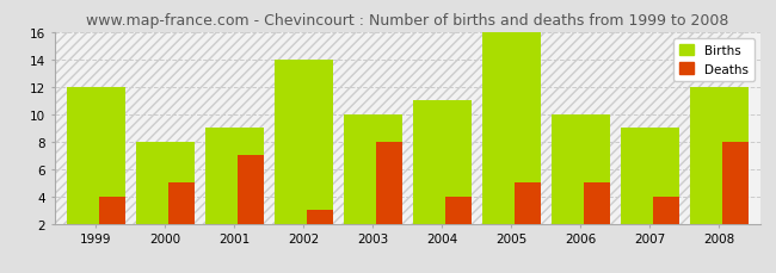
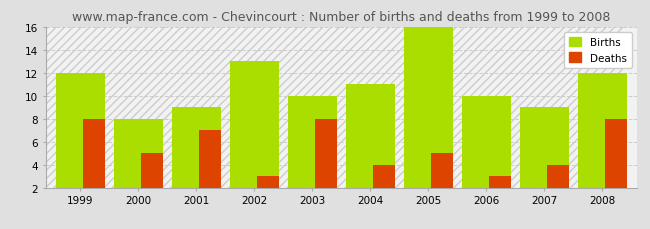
Deaths/1999: 4 -> 8
Births/2002: 14 -> 13
Deaths/2006: 5 -> 3
